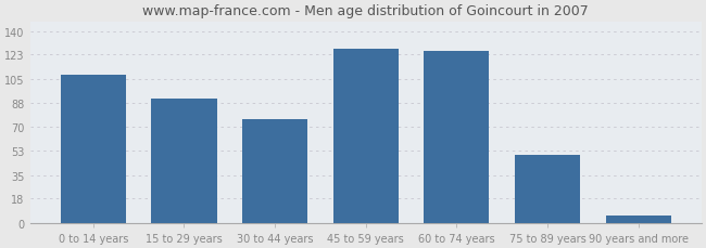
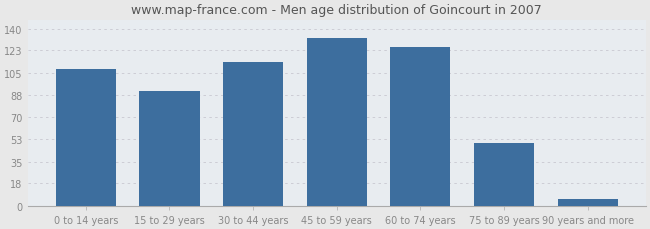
30 to 44 years: 76 -> 114
45 to 59 years: 127 -> 133
